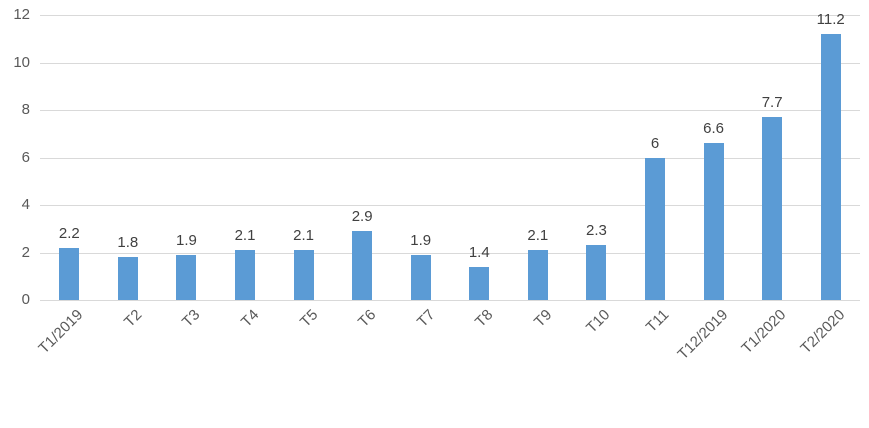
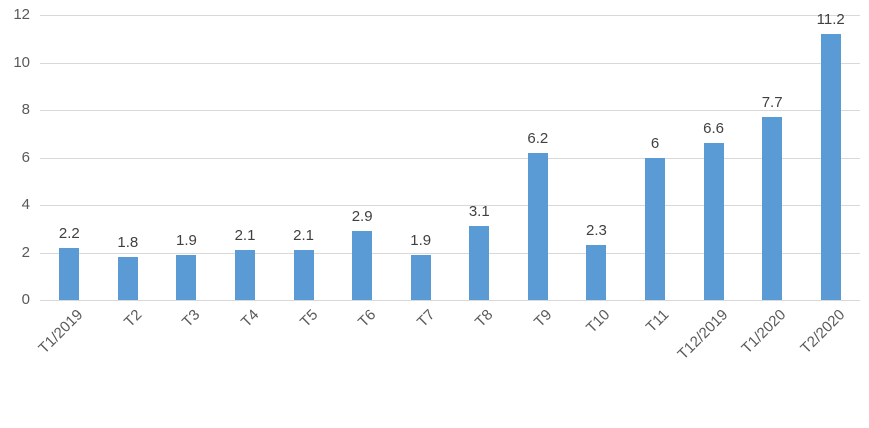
T8: 1.4 -> 3.1
T9: 2.1 -> 6.2
